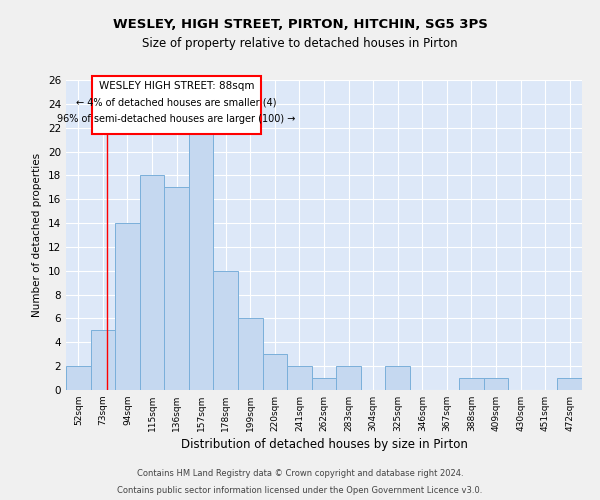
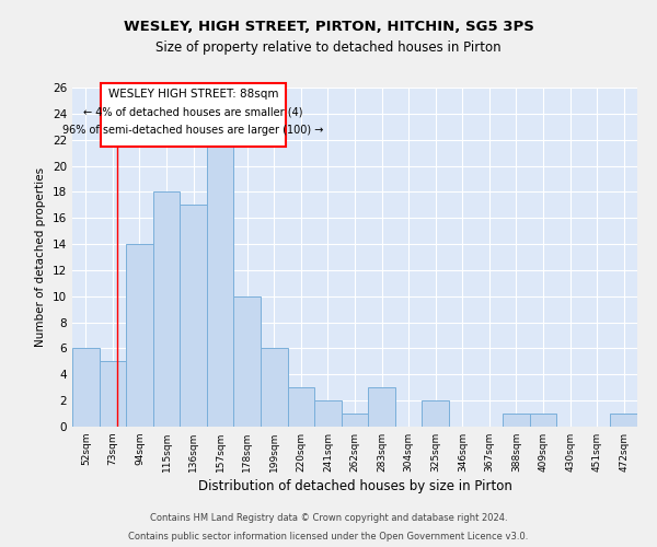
52sqm: 2 -> 6
283sqm: 2 -> 3
